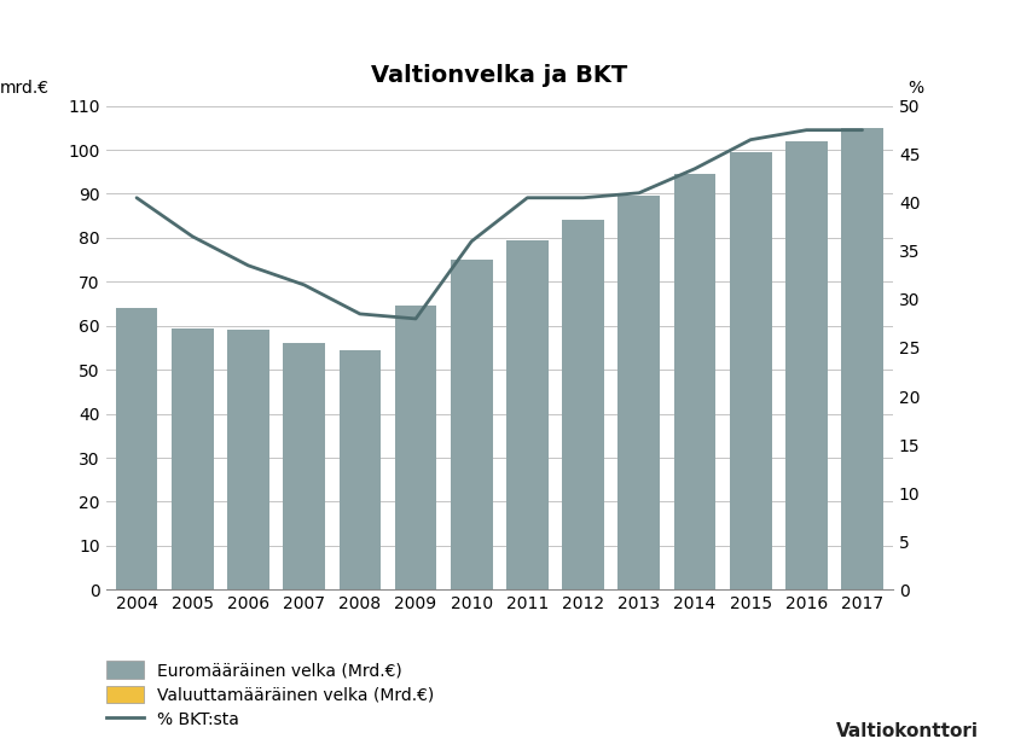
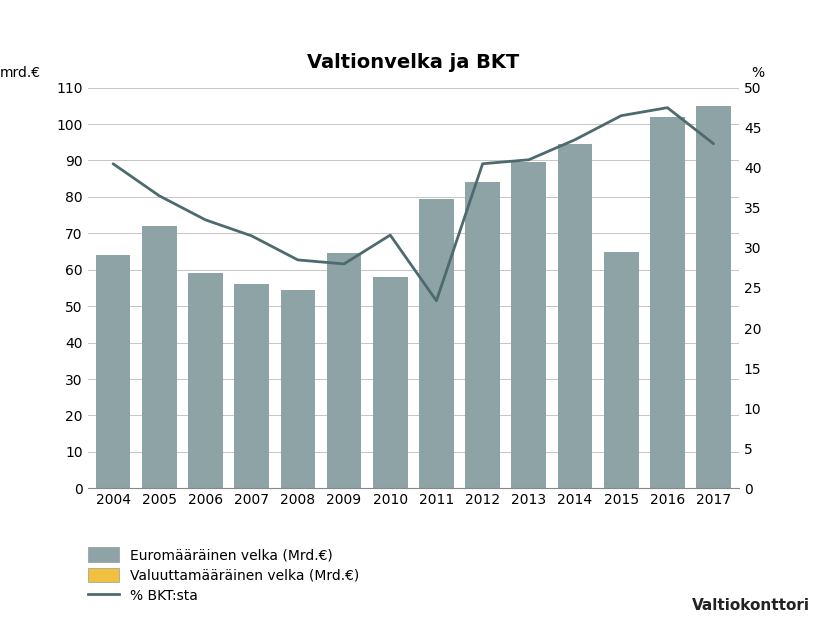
Euromääräinen velka (Mrd.€)/2005: 59.5 -> 72.0
Euromääräinen velka (Mrd.€)/2010: 75.0 -> 58.0
% BKT:sta/2010: 36.0 -> 31.6
% BKT:sta/2011: 40.5 -> 23.4
Euromääräinen velka (Mrd.€)/2015: 99.5 -> 65.0
% BKT:sta/2017: 47.5 -> 43.0
